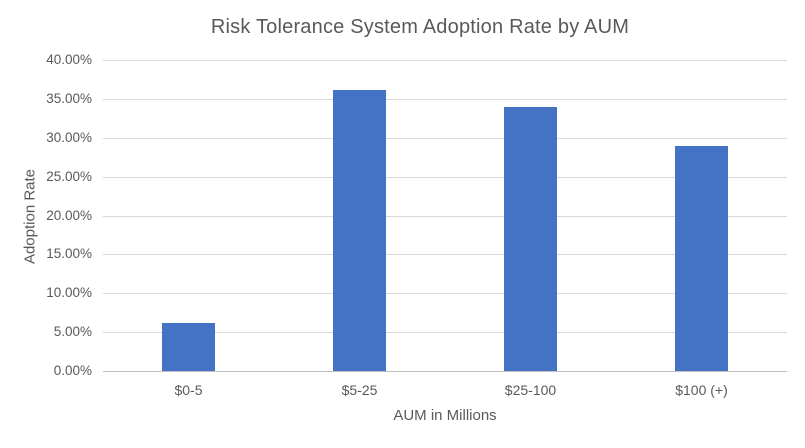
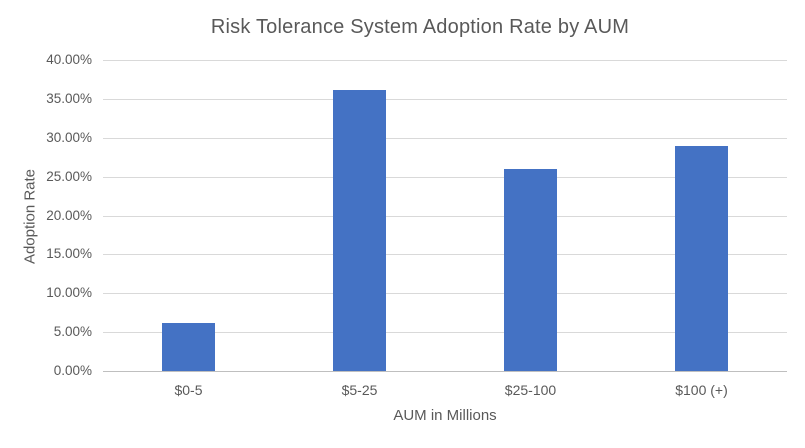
$25-100: 34% -> 26%
